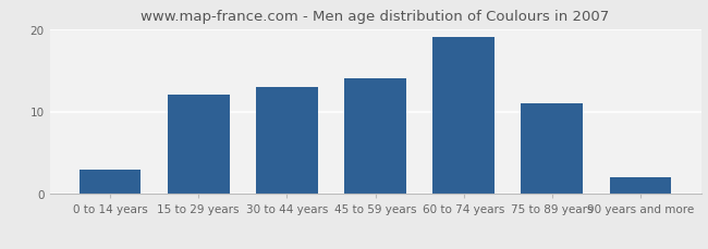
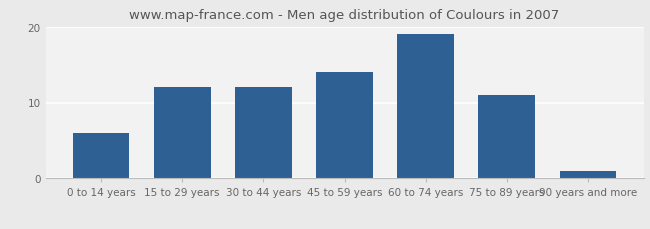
0 to 14 years: 3 -> 6
30 to 44 years: 13 -> 12
90 years and more: 2 -> 1
